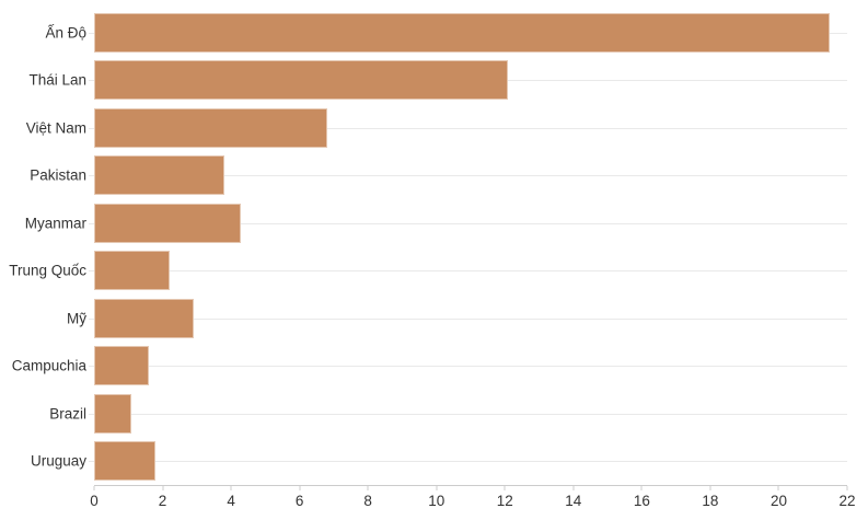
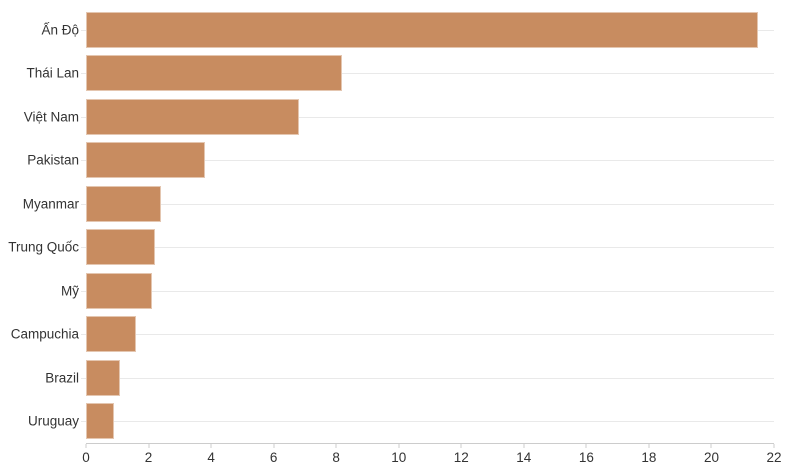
Thái Lan: 12.1 -> 8.2
Myanmar: 4.3 -> 2.4
Mỹ: 2.9 -> 2.1
Uruguay: 1.8 -> 0.9
